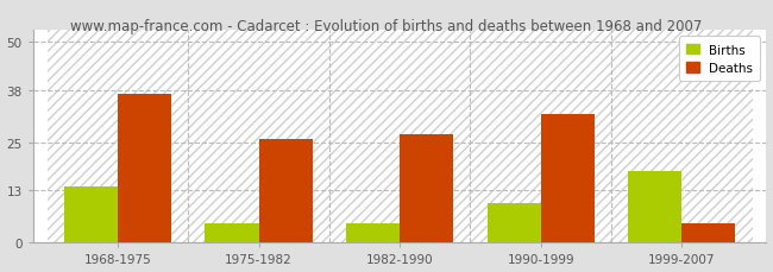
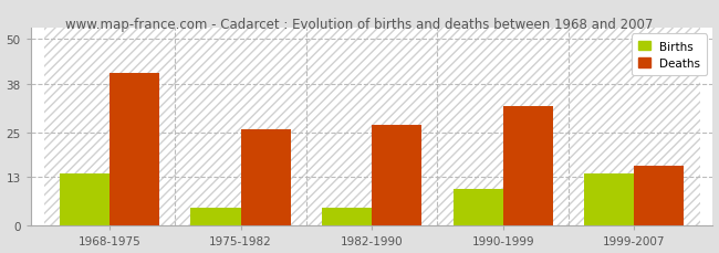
Deaths/1968-1975: 37 -> 41
Births/1999-2007: 18 -> 14
Deaths/1999-2007: 5 -> 16
